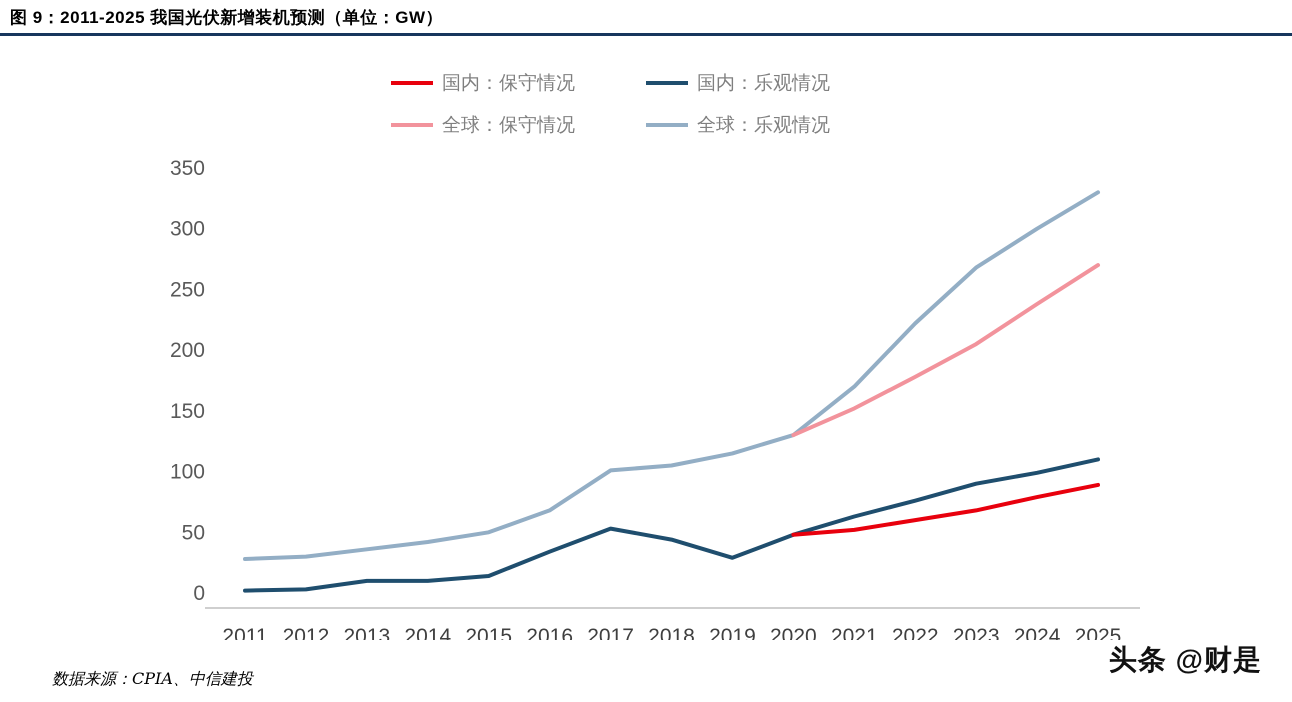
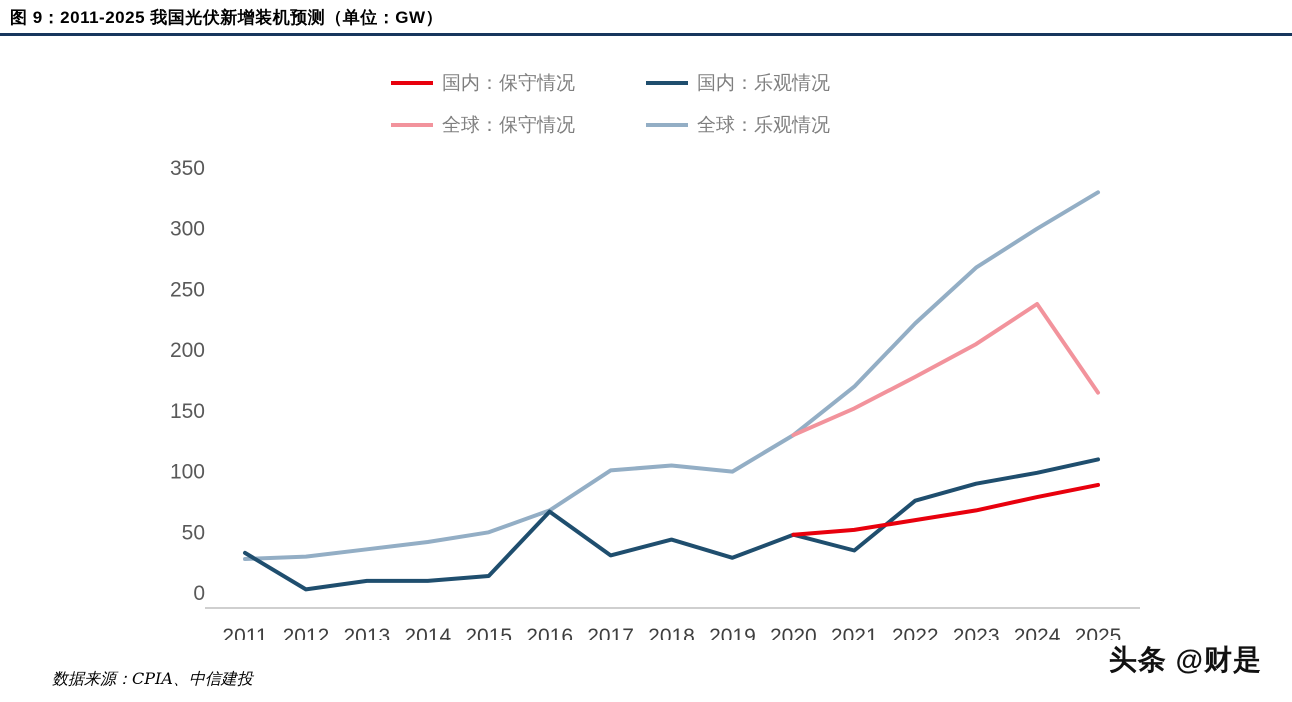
国内：乐观情况/2011: 2 -> 33
国内：乐观情况/2016: 34 -> 67
国内：乐观情况/2017: 53 -> 31
全球：乐观情况/2019: 115 -> 100
国内：乐观情况/2021: 63 -> 35
全球：保守情况/2025: 270 -> 165
